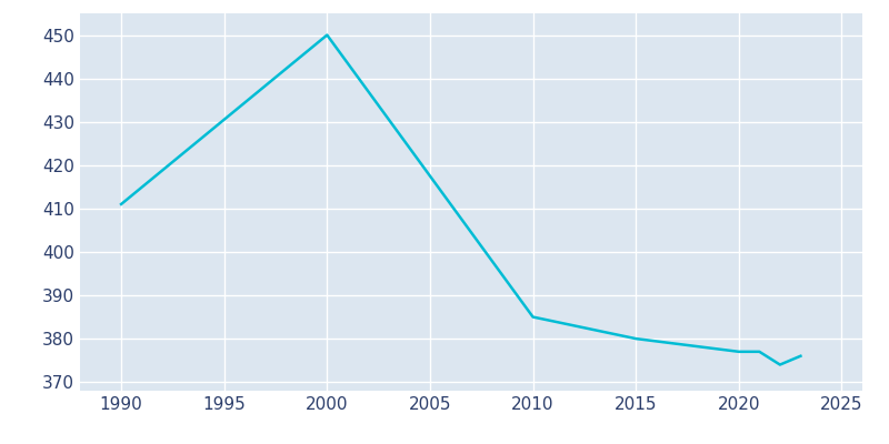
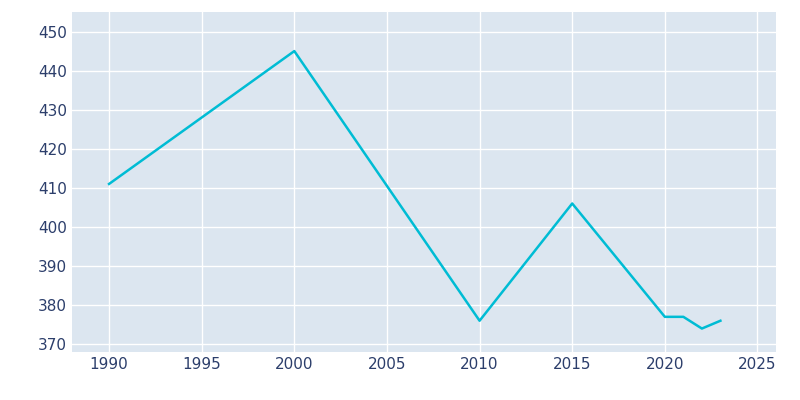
2000: 450 -> 445
2010: 385 -> 376
2015: 380 -> 406
